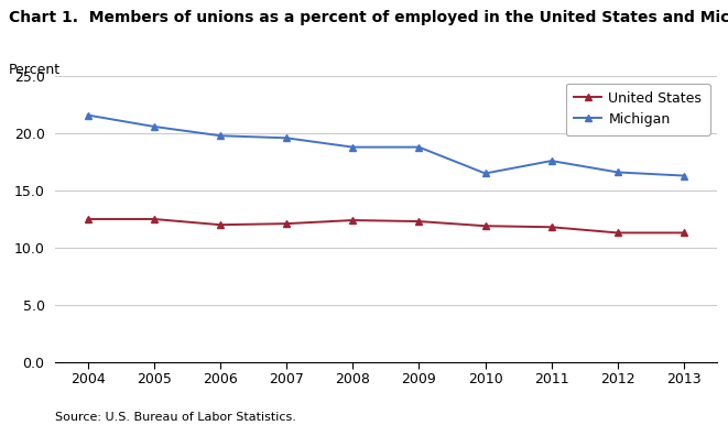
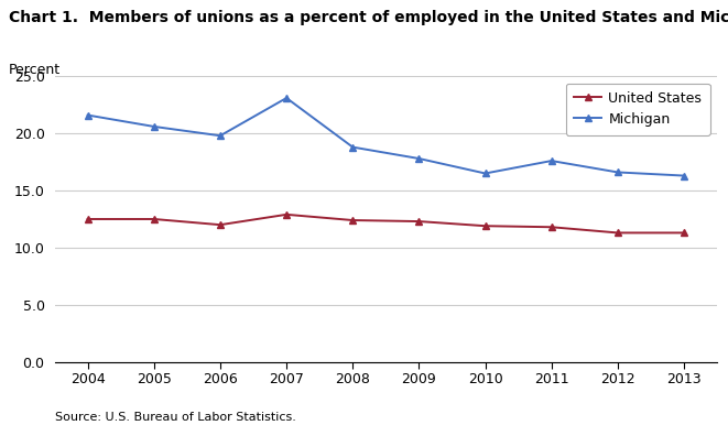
United States/2007: 12.1 -> 12.9
Michigan/2007: 19.6 -> 23.1
Michigan/2009: 18.8 -> 17.8
